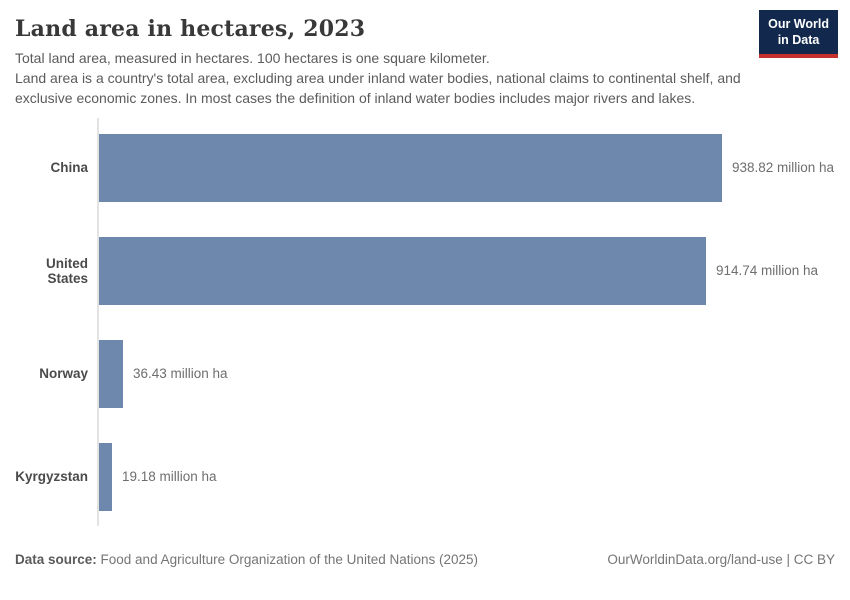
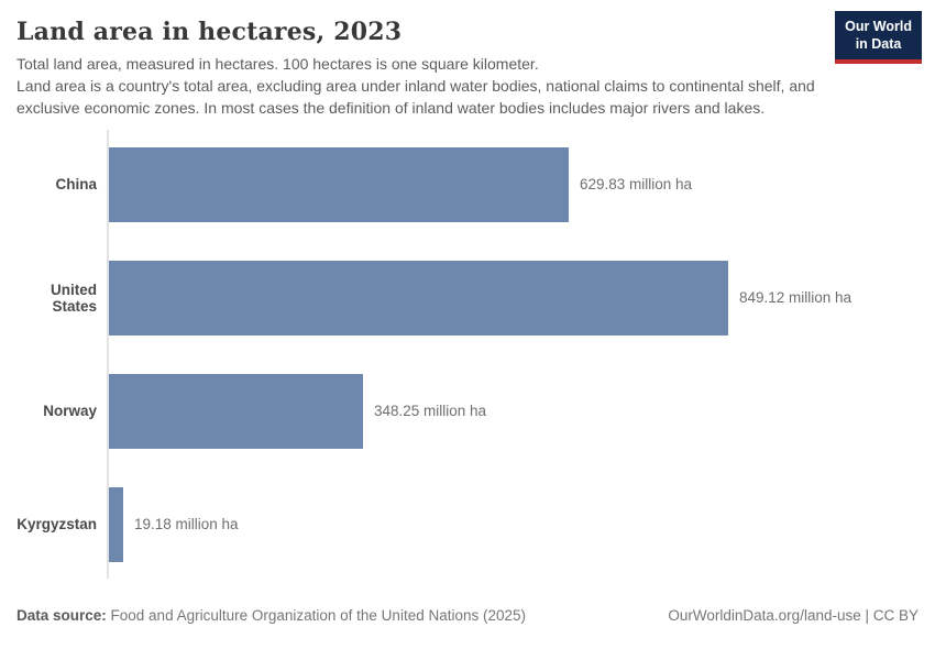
China: 938.82 -> 629.83
United States: 914.74 -> 849.12
Norway: 36.43 -> 348.25
